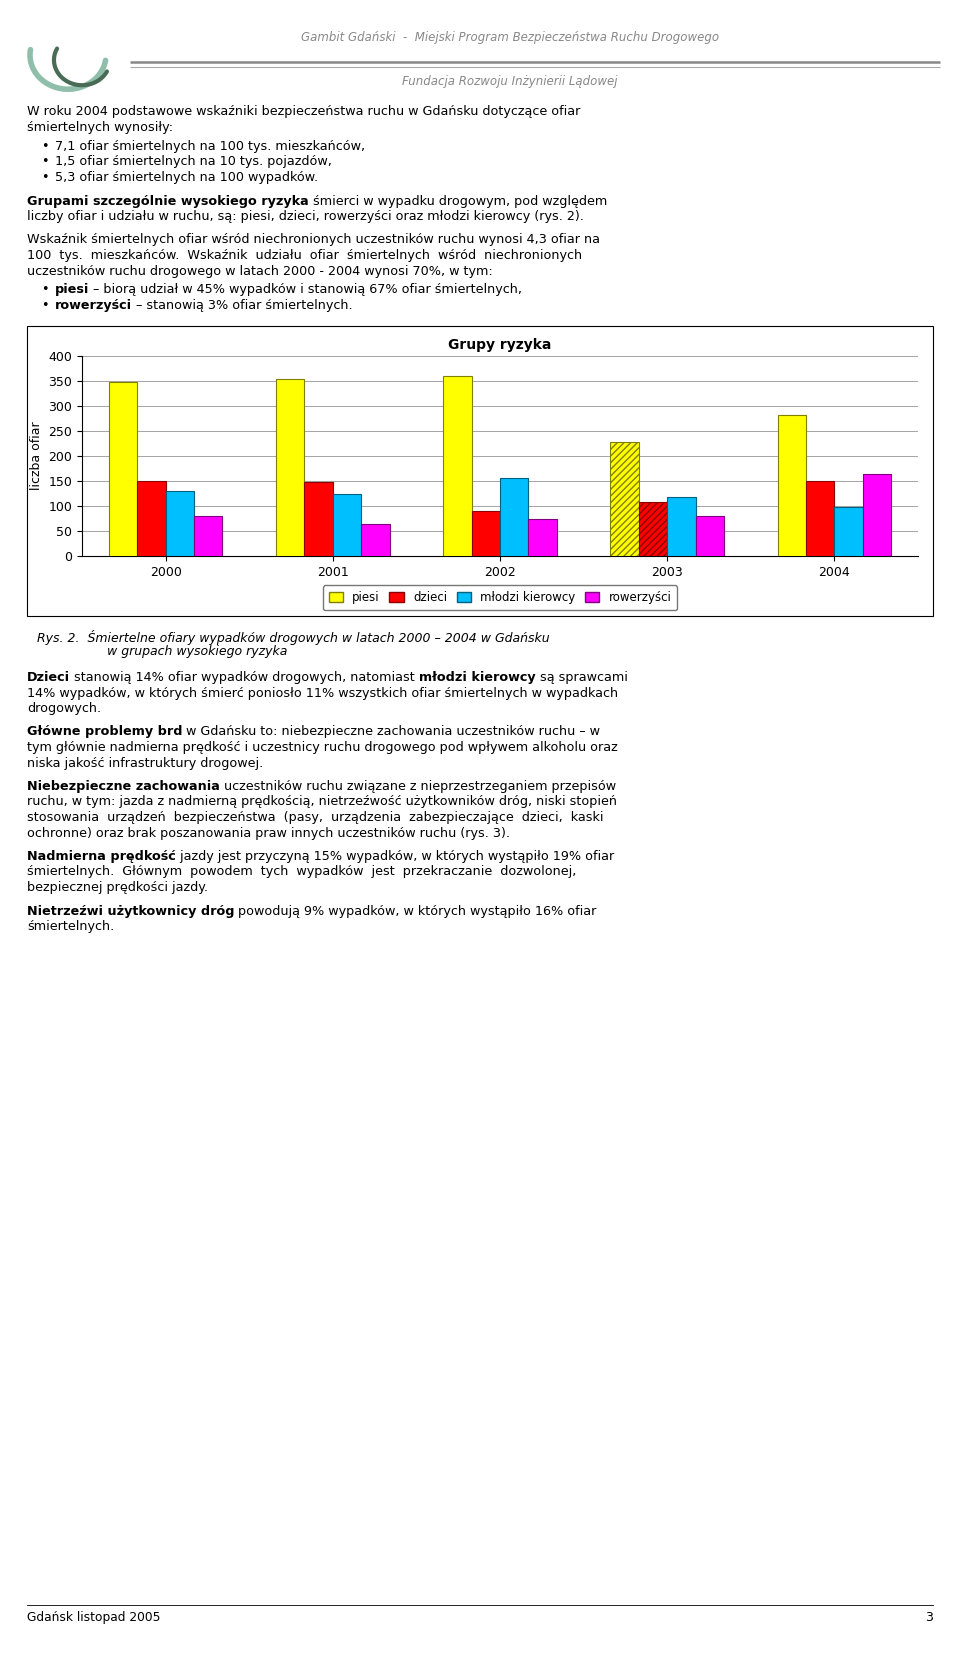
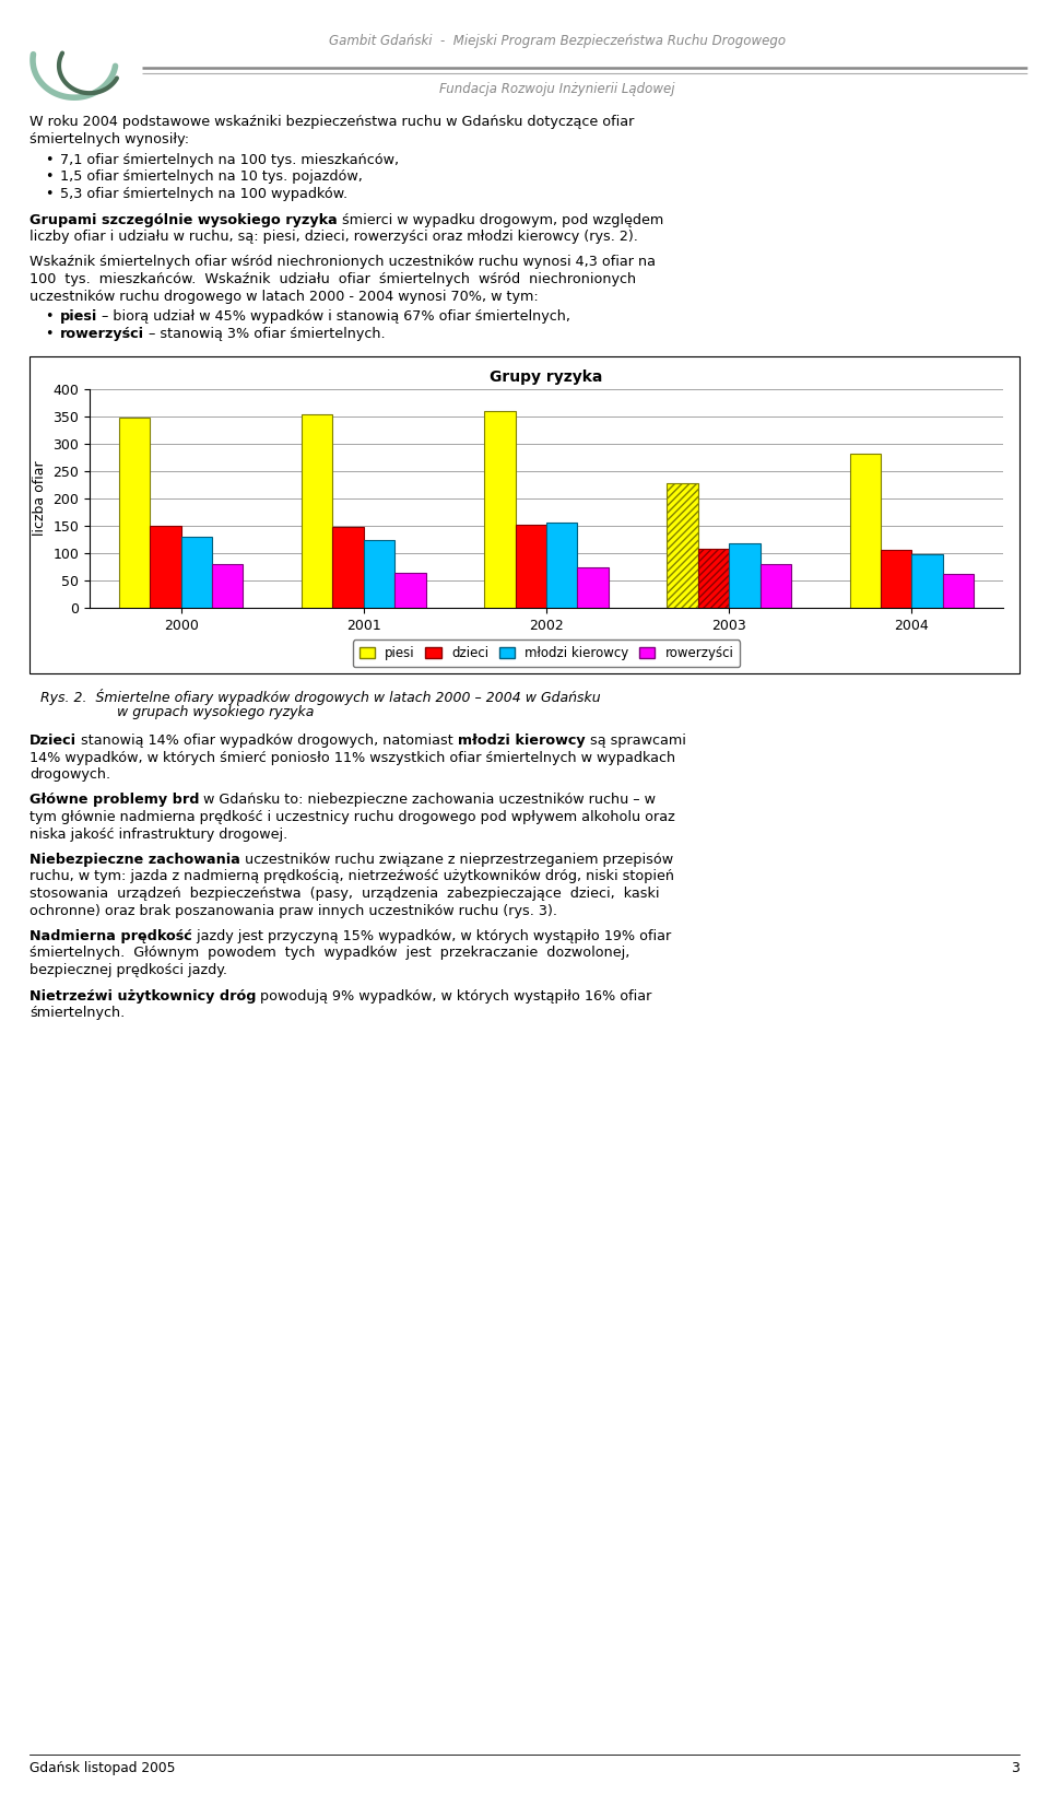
Grupy ryzyka/dzieci/2002: 90 -> 152
Grupy ryzyka/dzieci/2004: 150 -> 106
Grupy ryzyka/rowerzyści/2004: 164 -> 62
